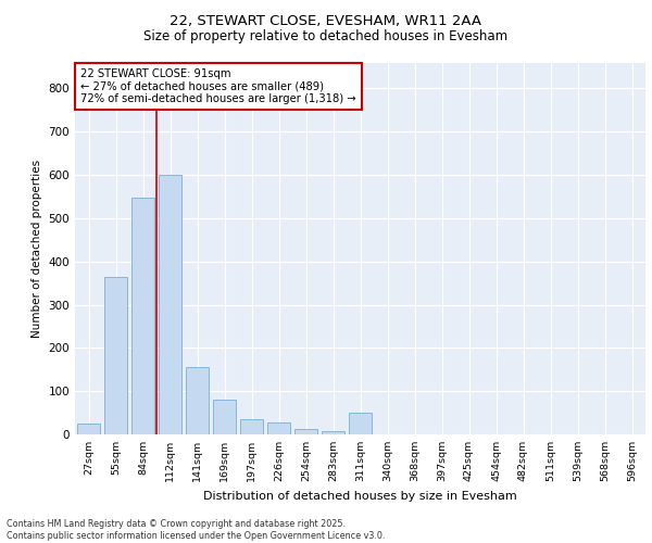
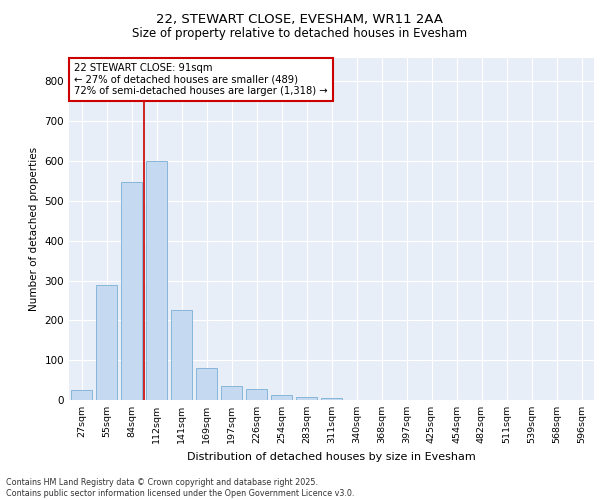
55sqm: 365 -> 290
141sqm: 155 -> 225
311sqm: 50 -> 5
